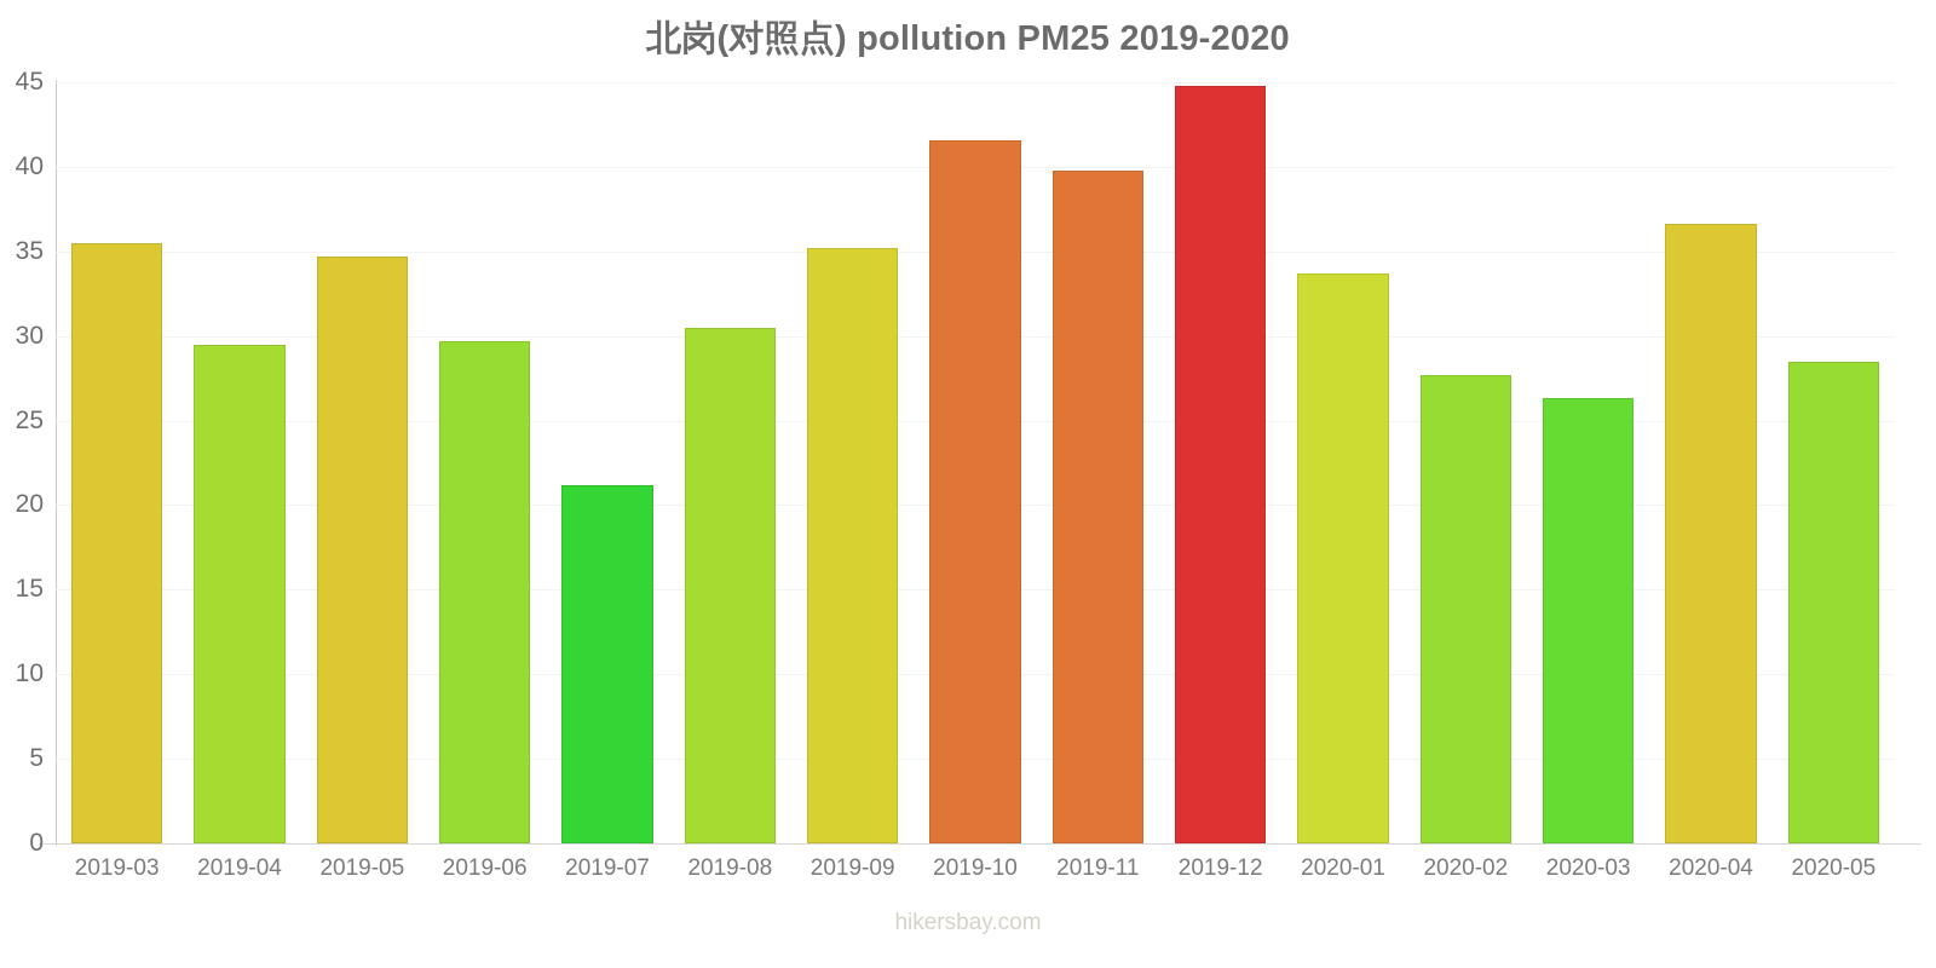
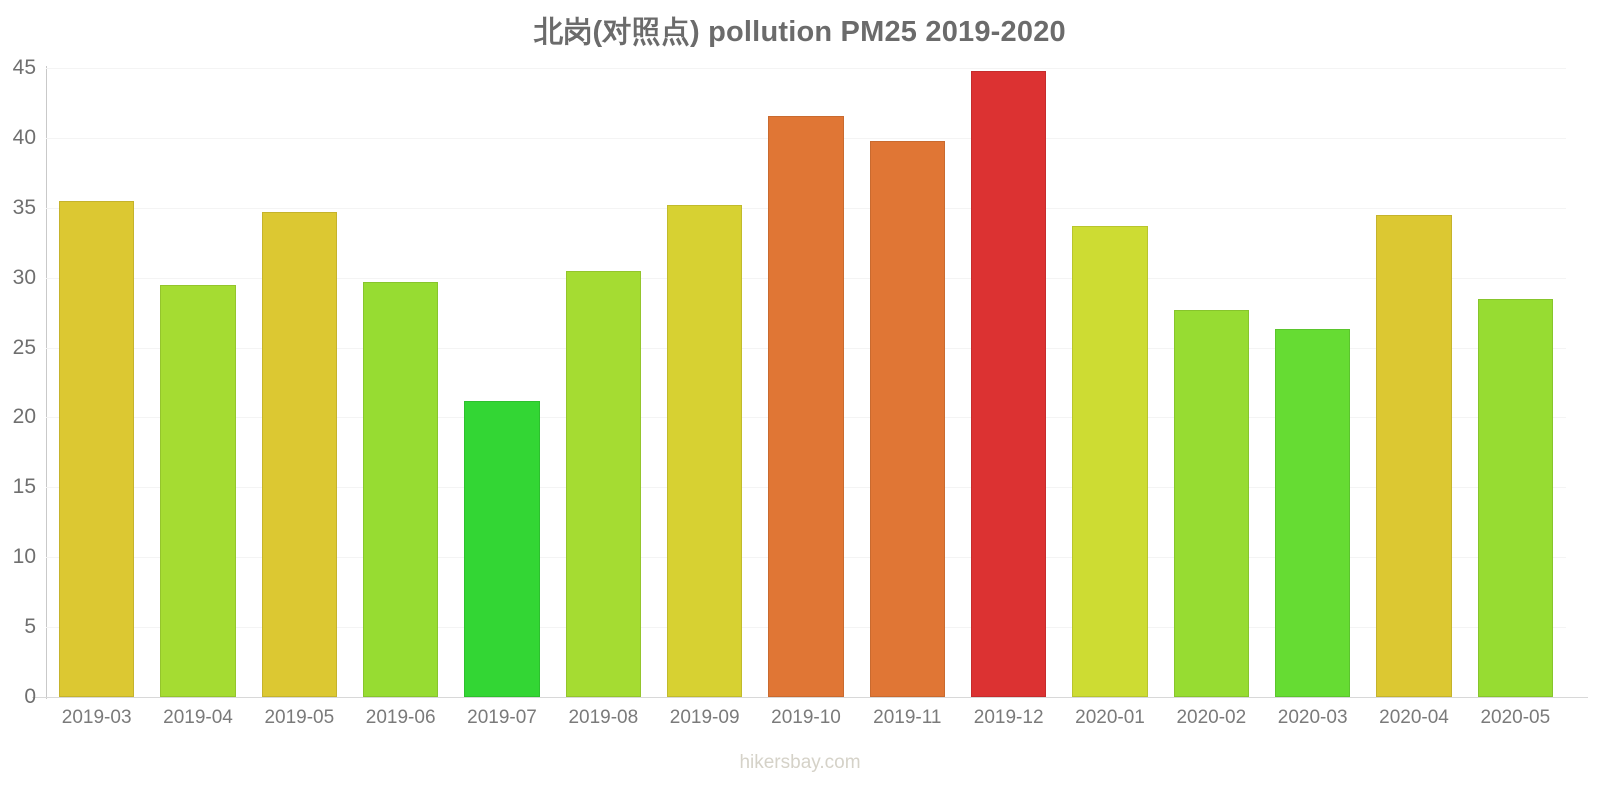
2020-04: 36.6 -> 34.5
